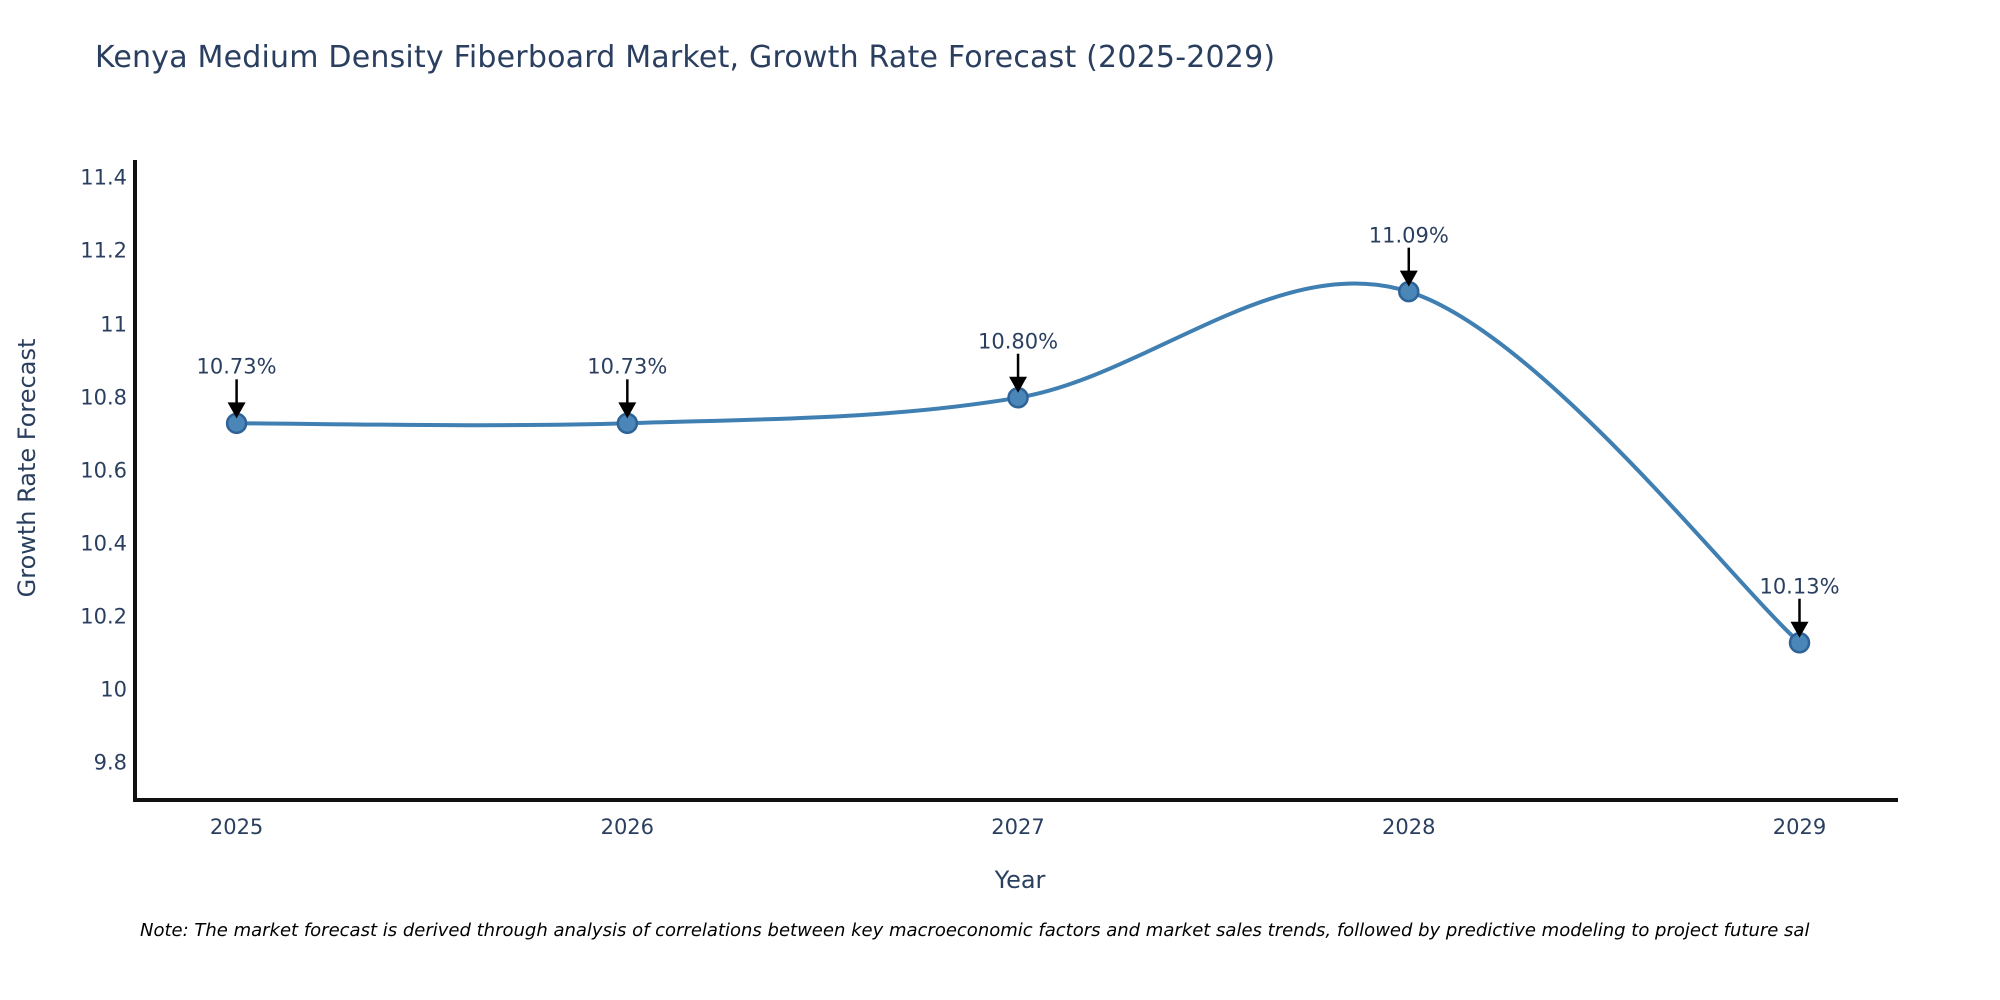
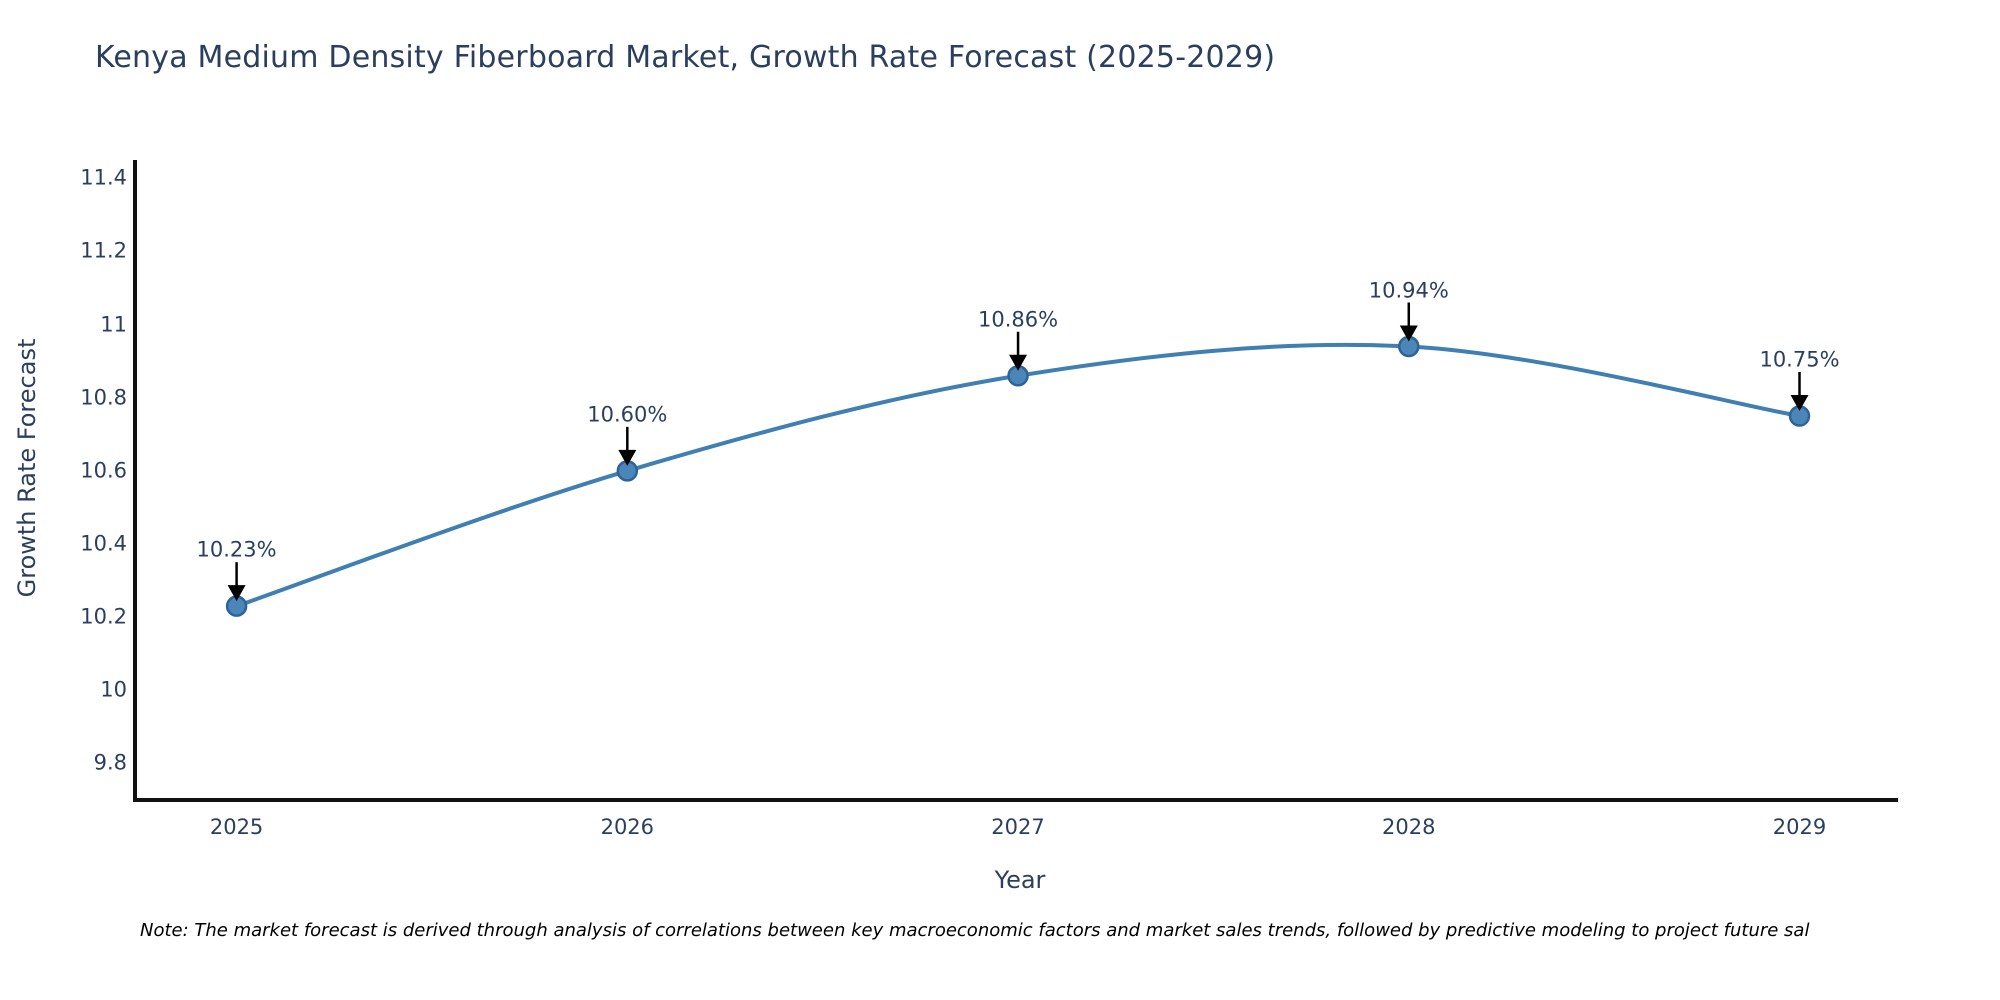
2025: 10.73% -> 10.23%
2026: 10.73% -> 10.60%
2027: 10.80% -> 10.86%
2028: 11.09% -> 10.94%
2029: 10.13% -> 10.75%
